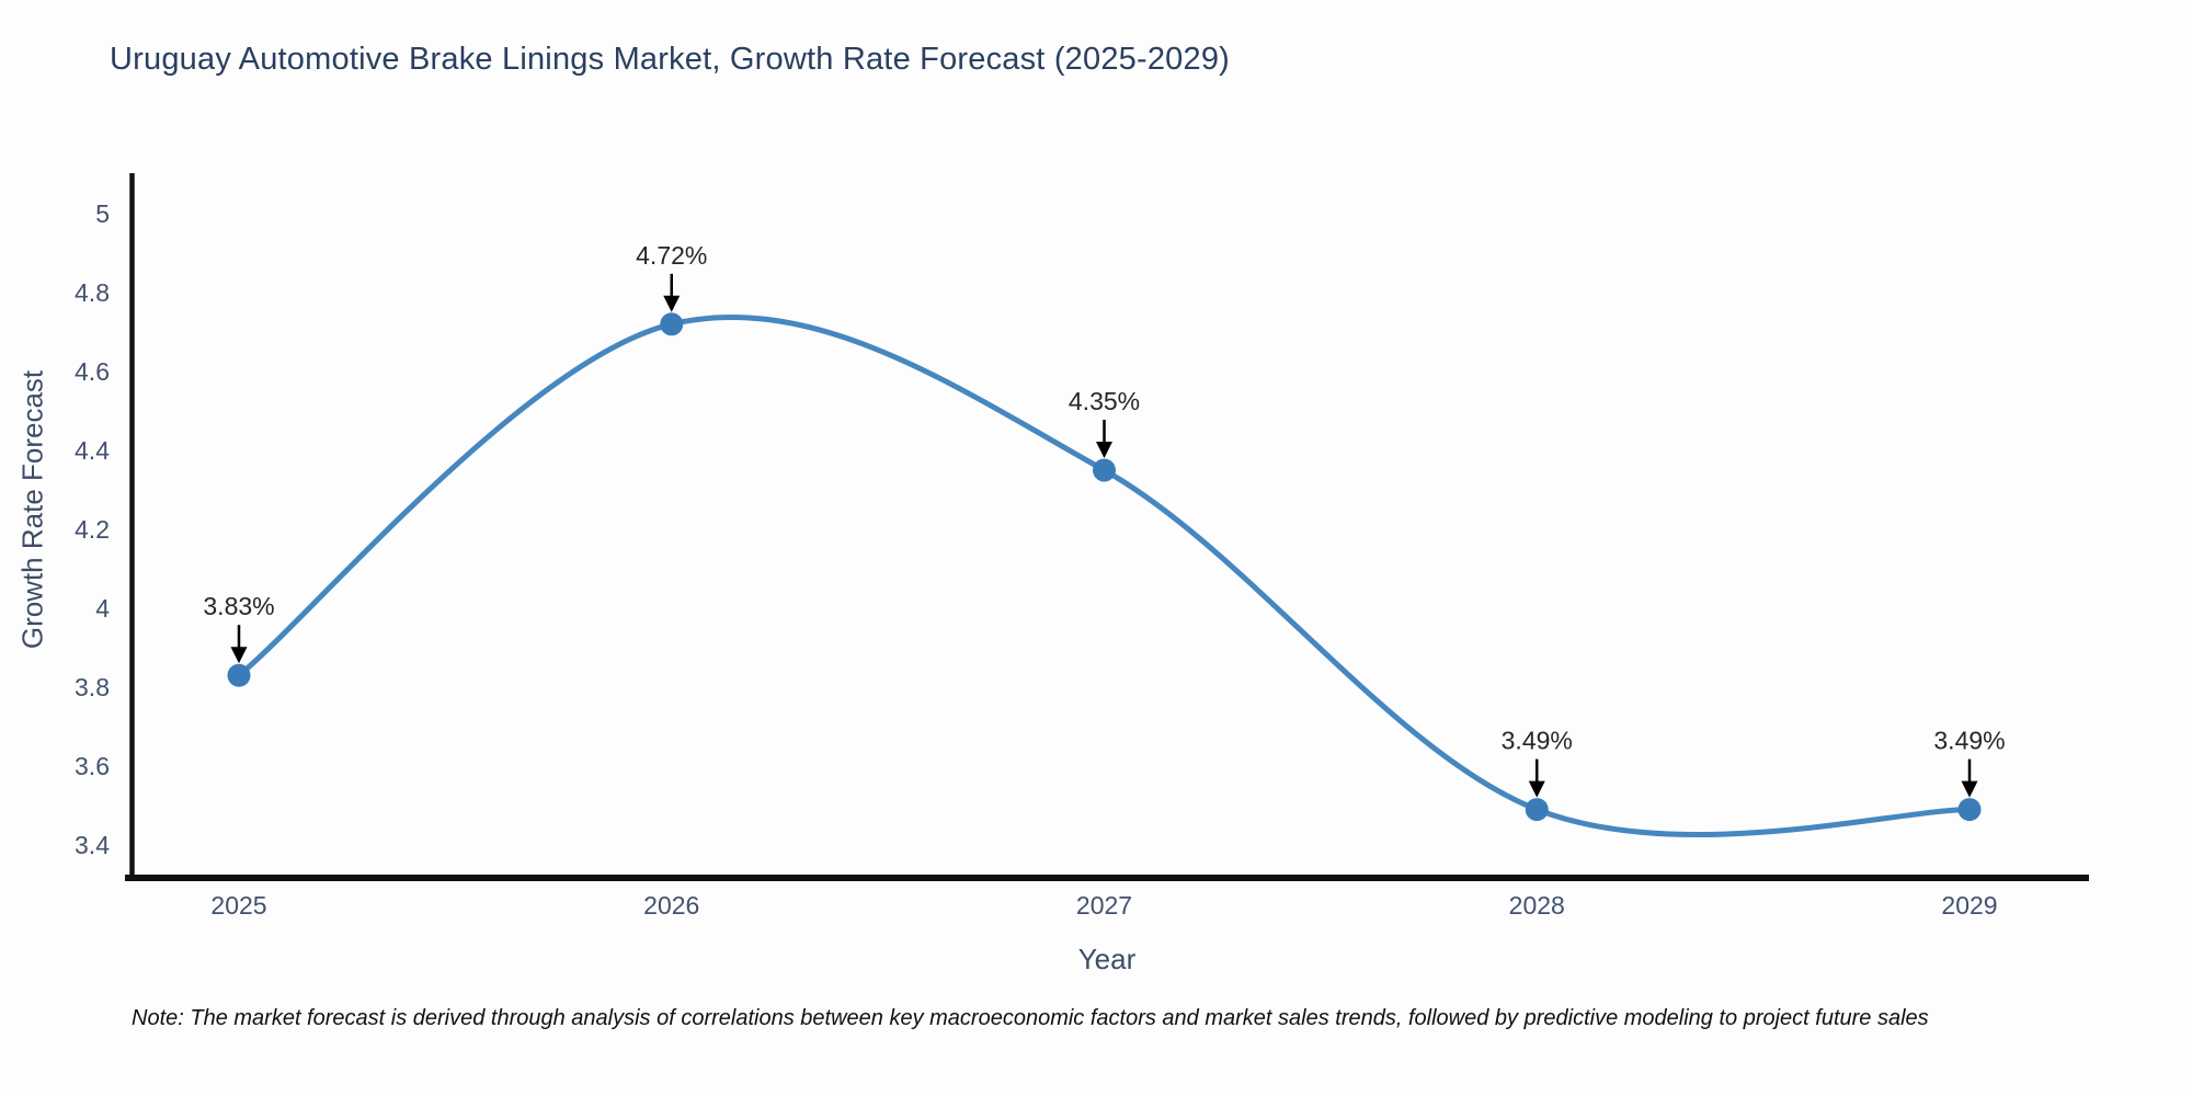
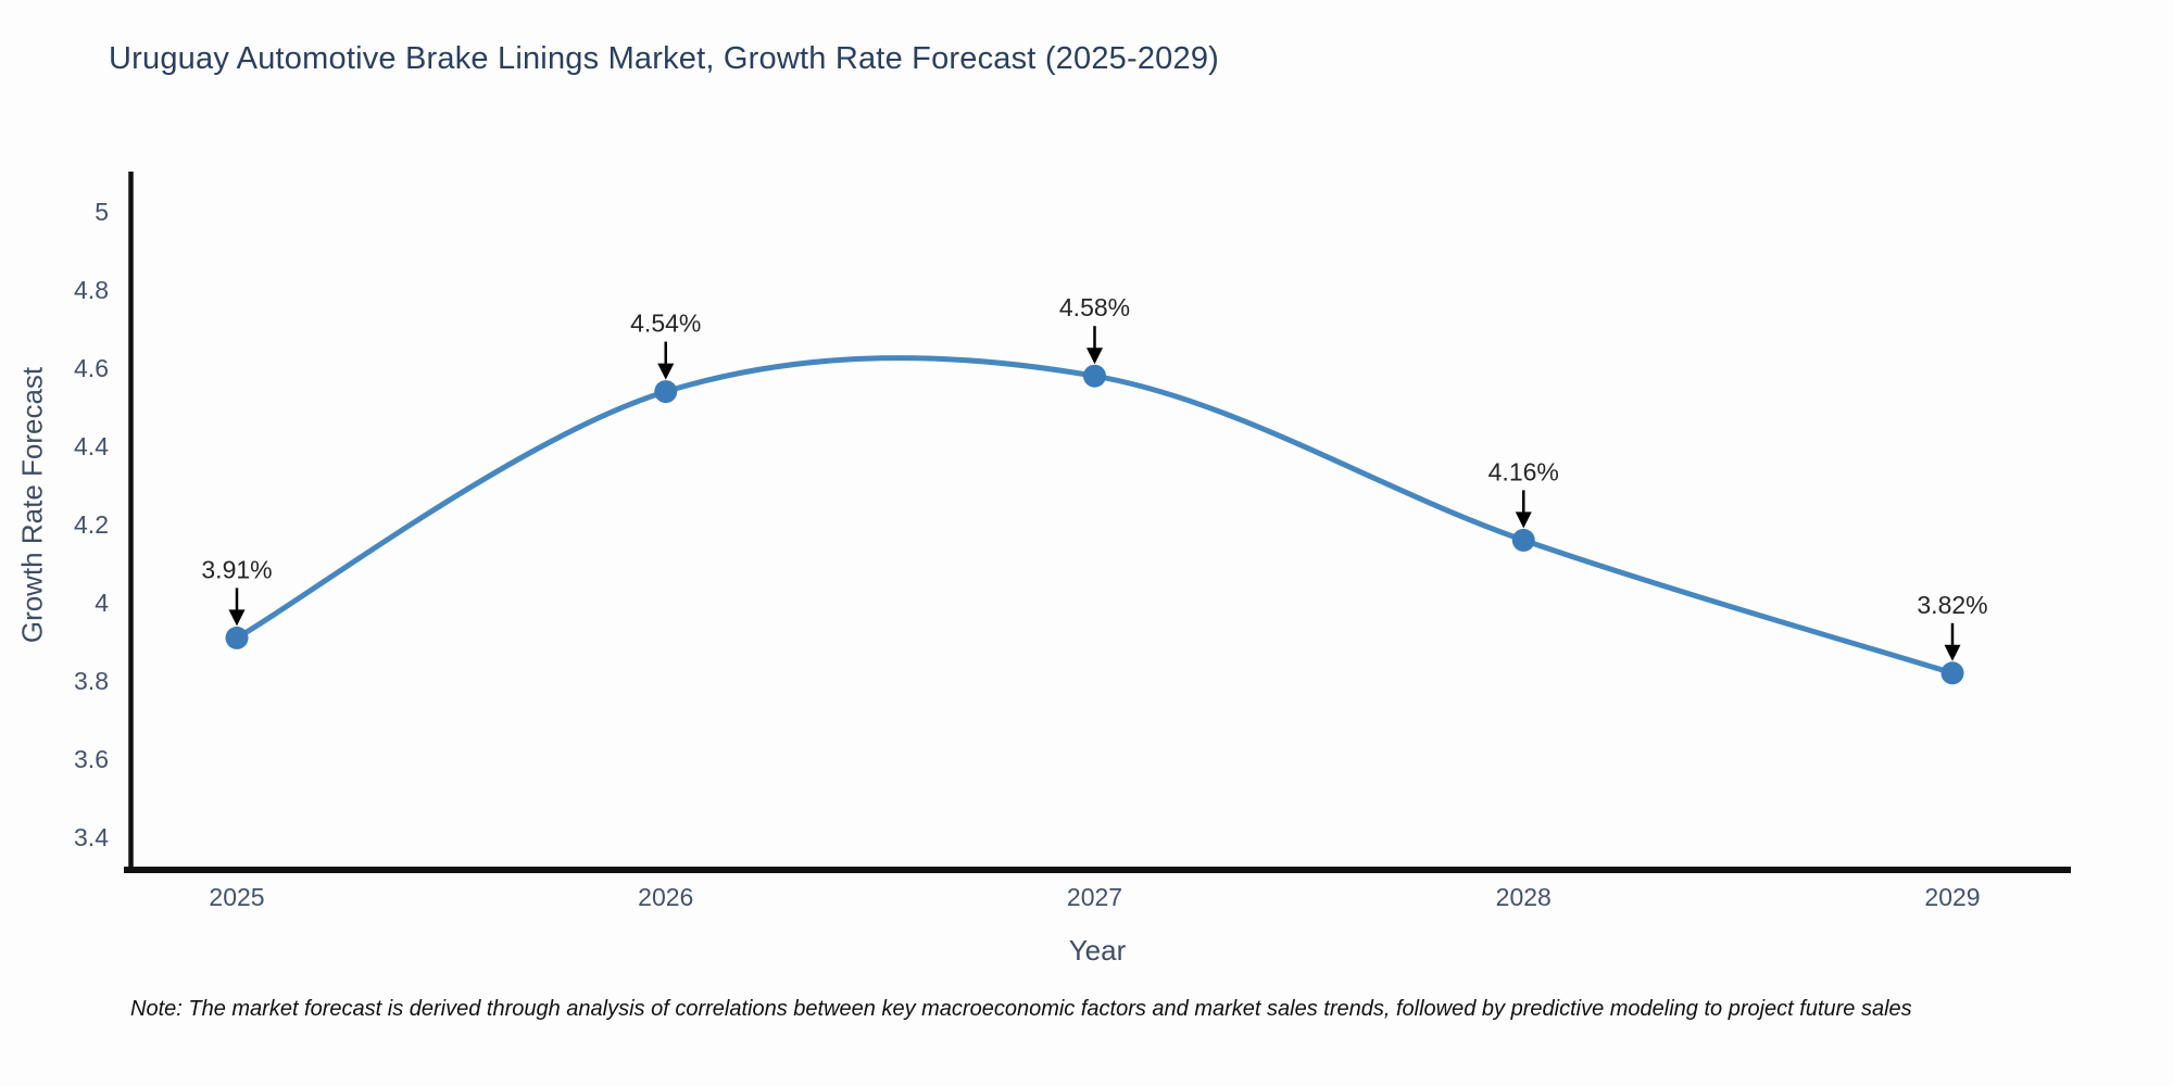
2025: 3.83% -> 3.91%
2026: 4.72% -> 4.54%
2027: 4.35% -> 4.58%
2028: 3.49% -> 4.16%
2029: 3.49% -> 3.82%
